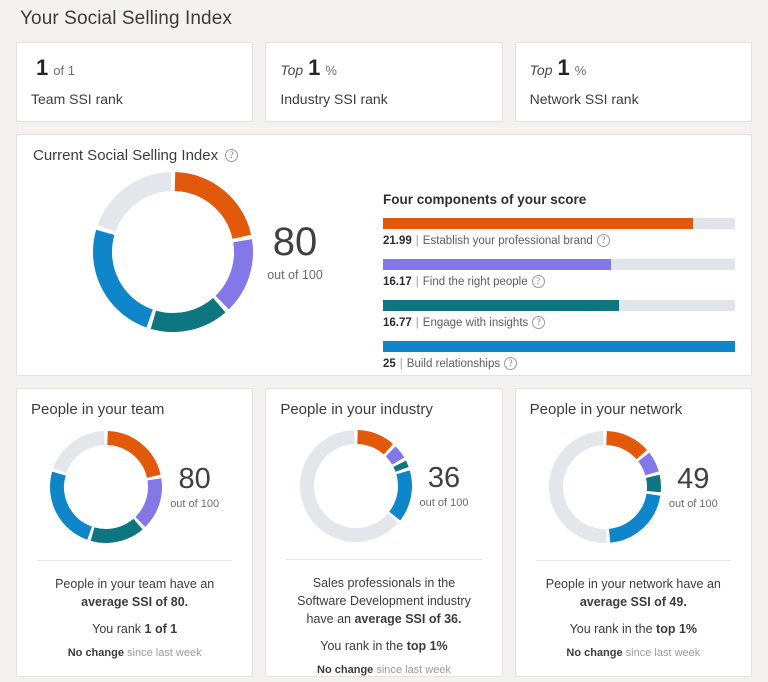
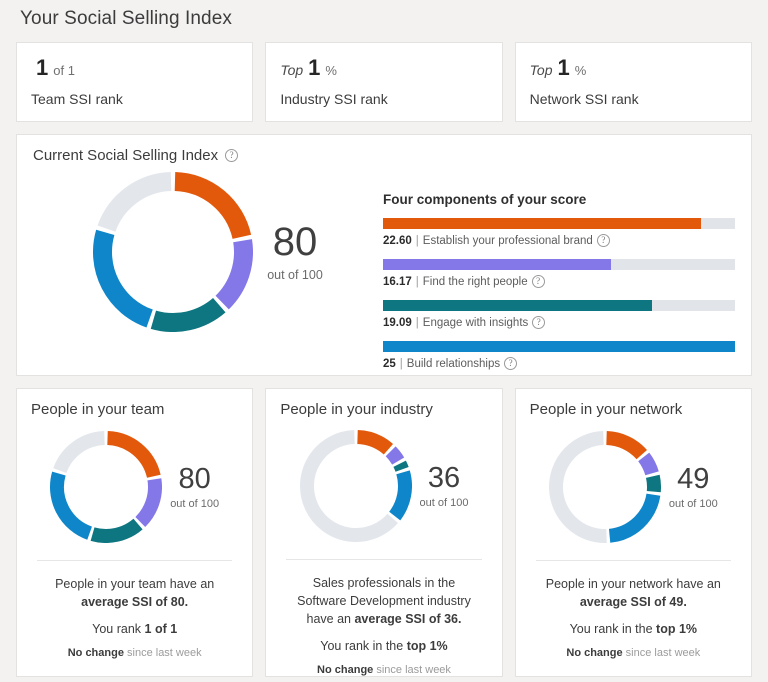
Four components of your score/Establish your professional brand: 21.99 -> 22.60
Four components of your score/Engage with insights: 16.77 -> 19.09
